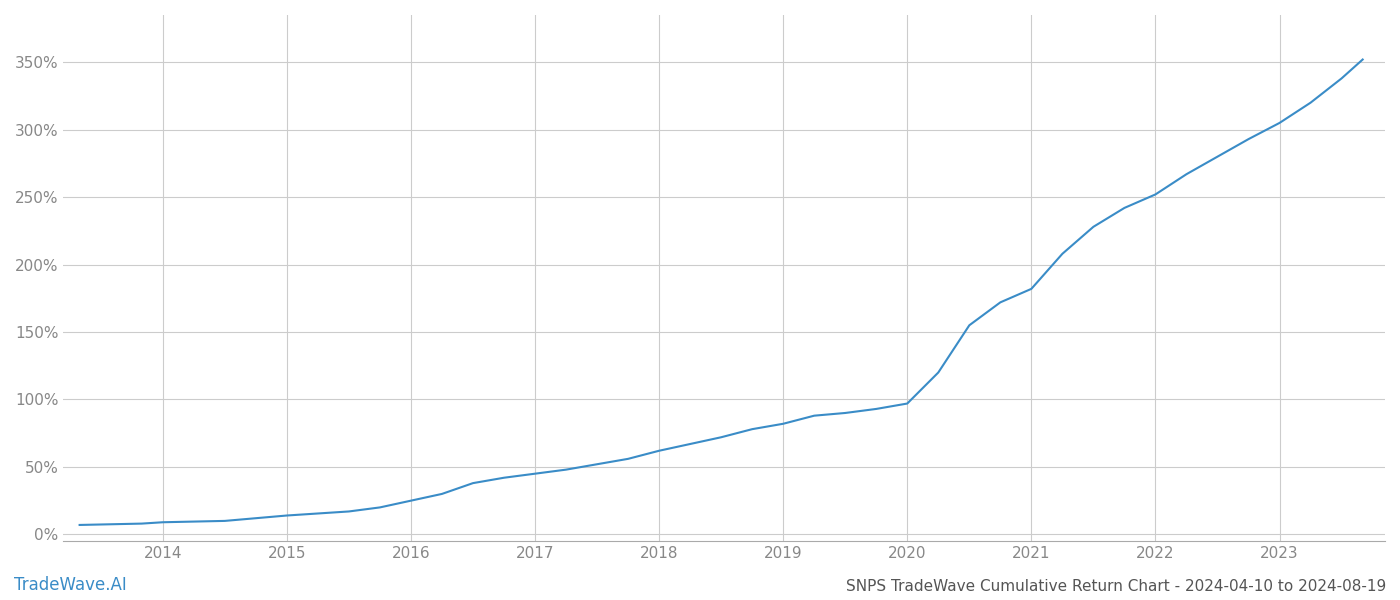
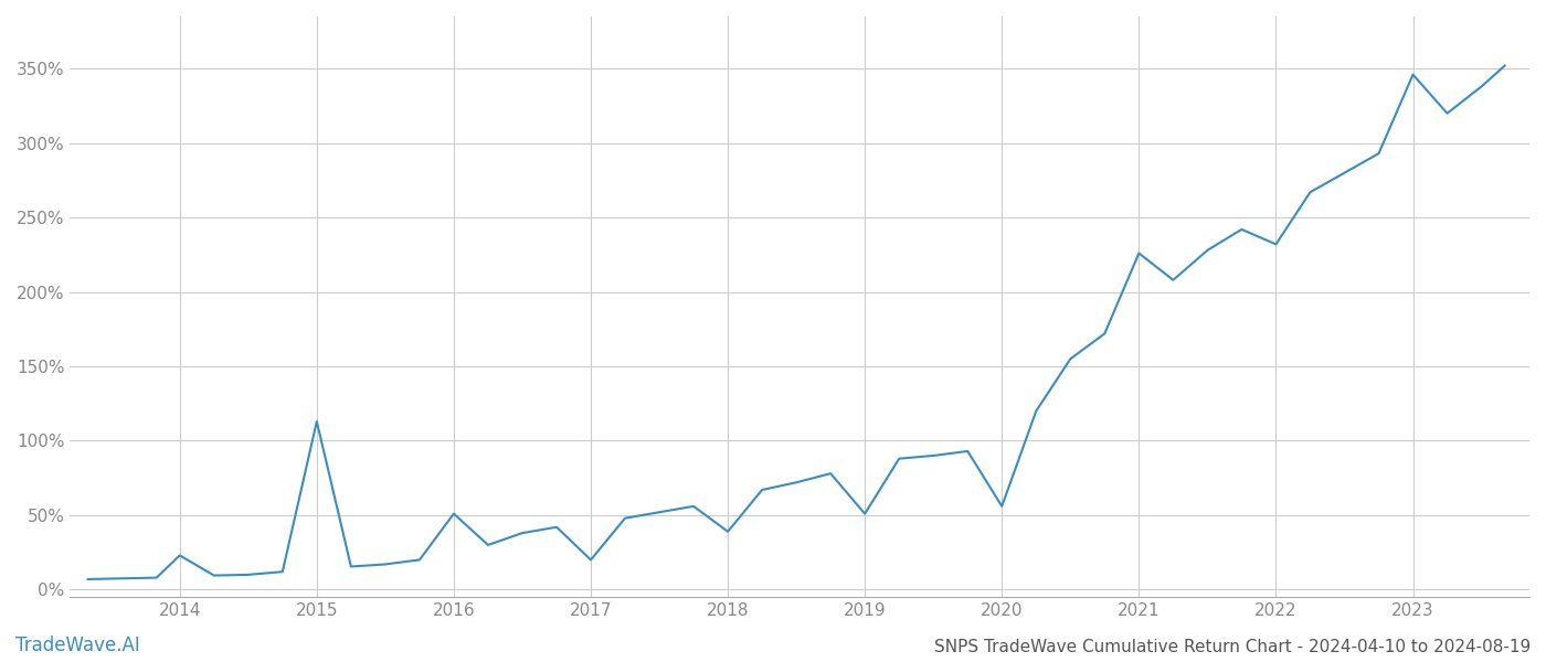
2014: 9% -> 23%
2015: 14% -> 113%
2016: 25% -> 51%
2017: 45% -> 20%
2018: 62% -> 39%
2019: 82% -> 51%
2020: 97% -> 56%
2021: 182% -> 226%
2022: 252% -> 232%
2023: 305% -> 346%
